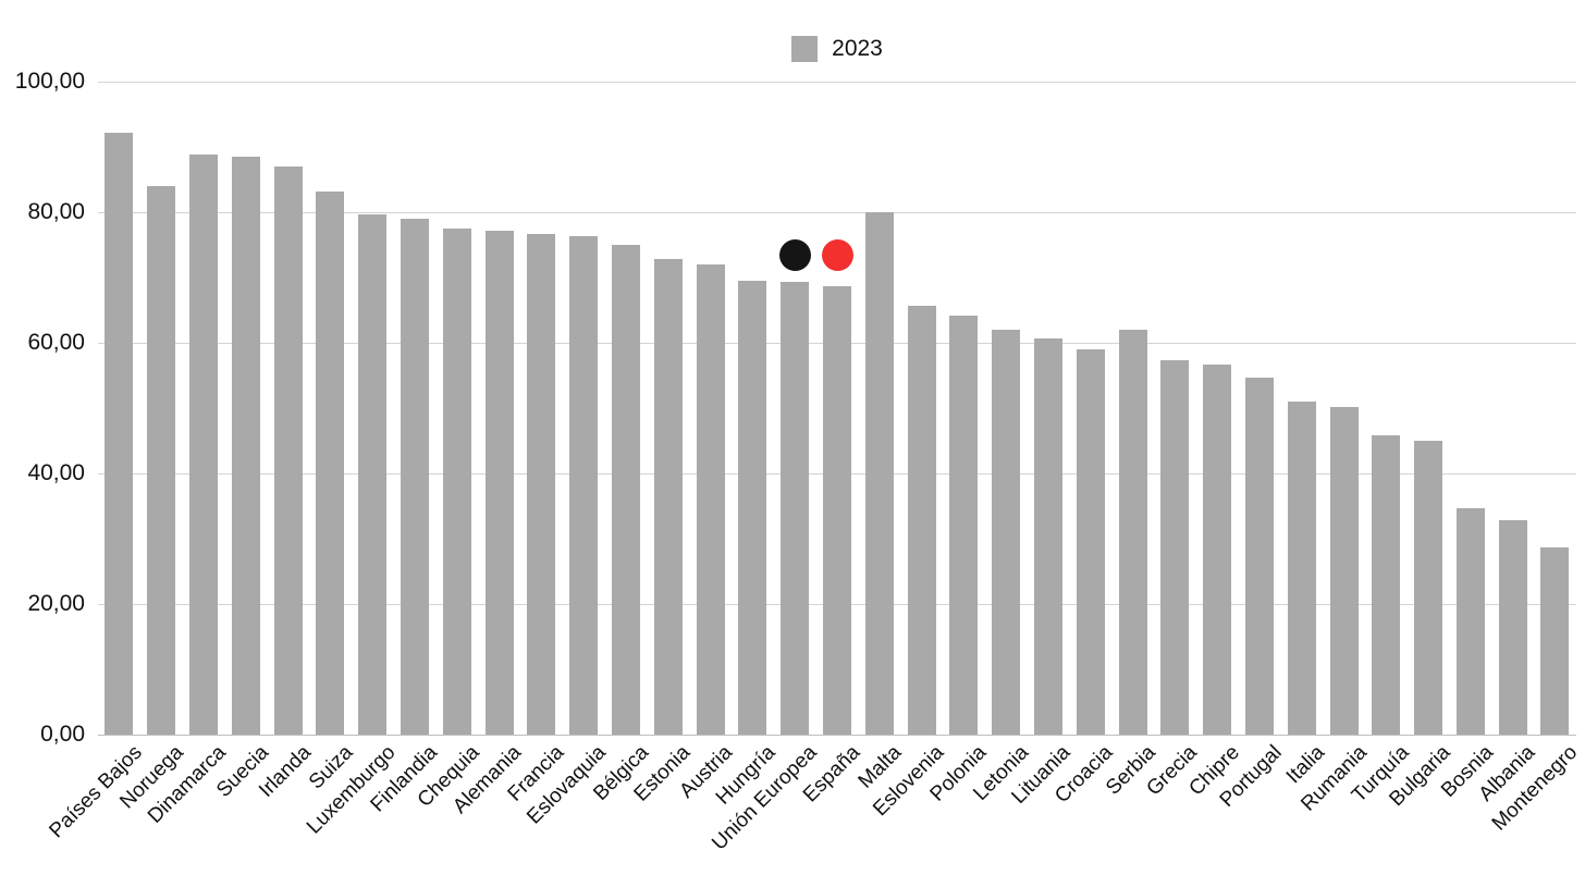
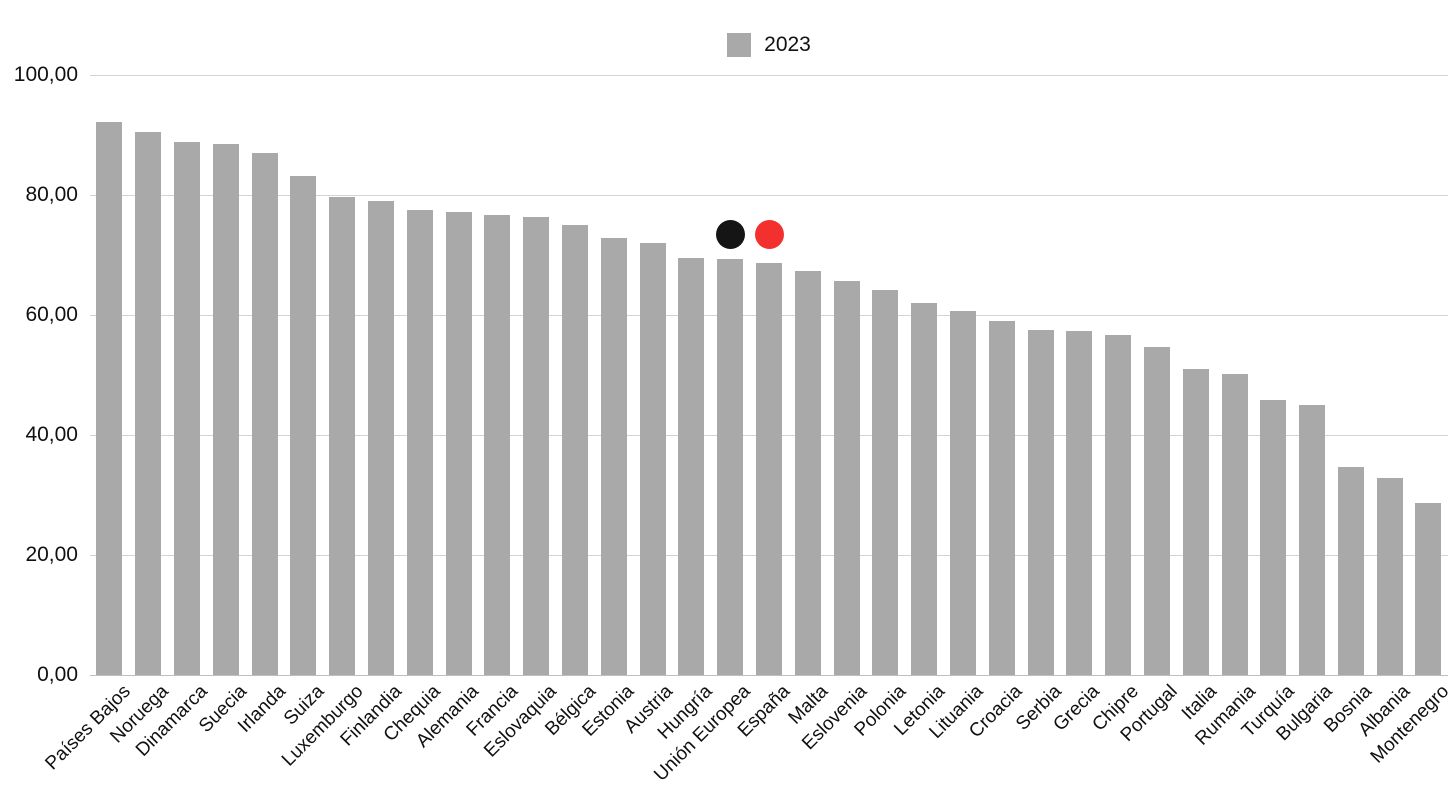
Noruega: 84 -> 90
Malta: 80 -> 67
Serbia: 62 -> 58
